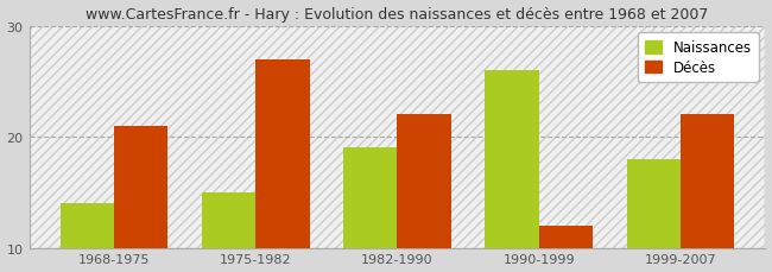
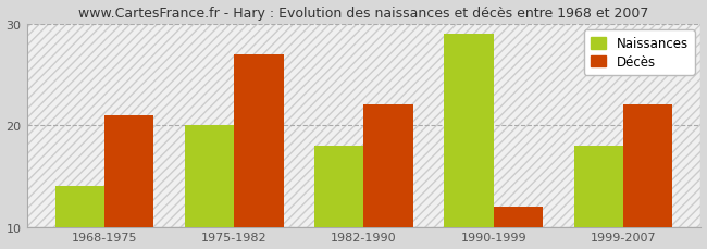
Naissances/1975-1982: 15 -> 20
Naissances/1982-1990: 19 -> 18
Naissances/1990-1999: 26 -> 29
